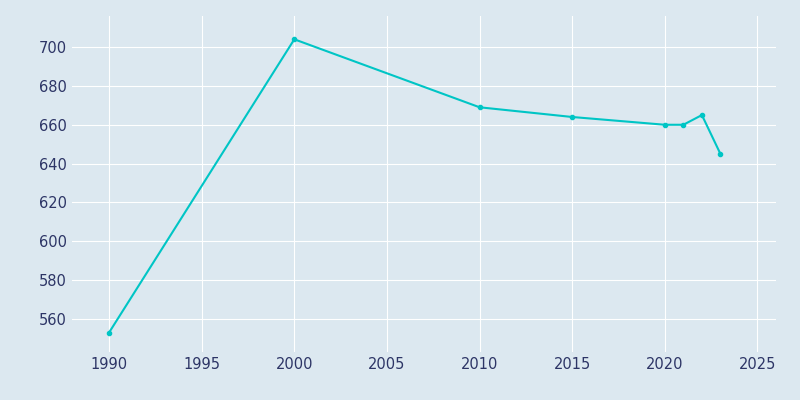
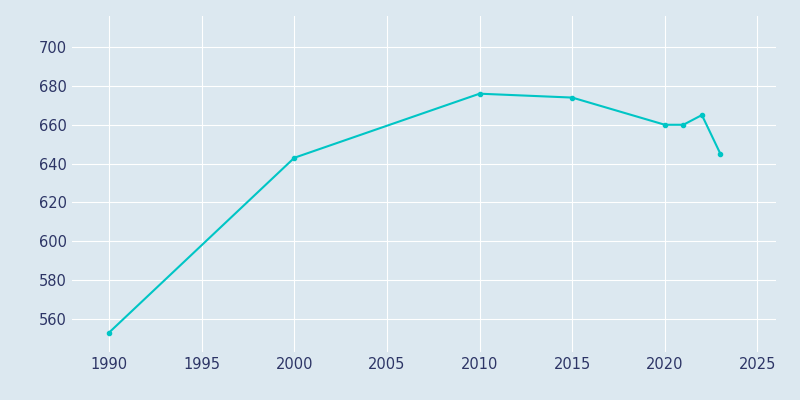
2000: 704 -> 643
2010: 669 -> 676
2015: 664 -> 674
